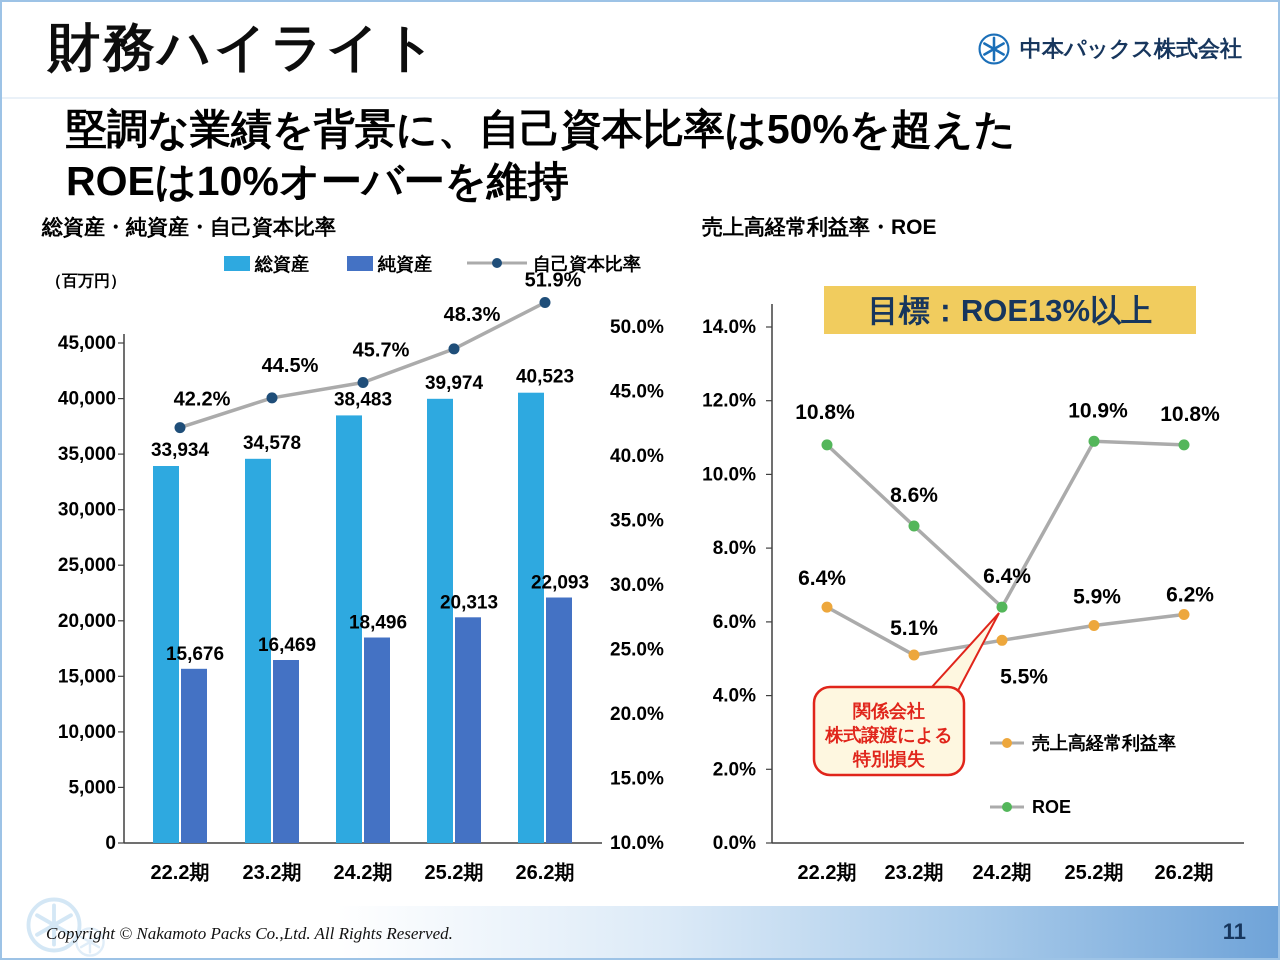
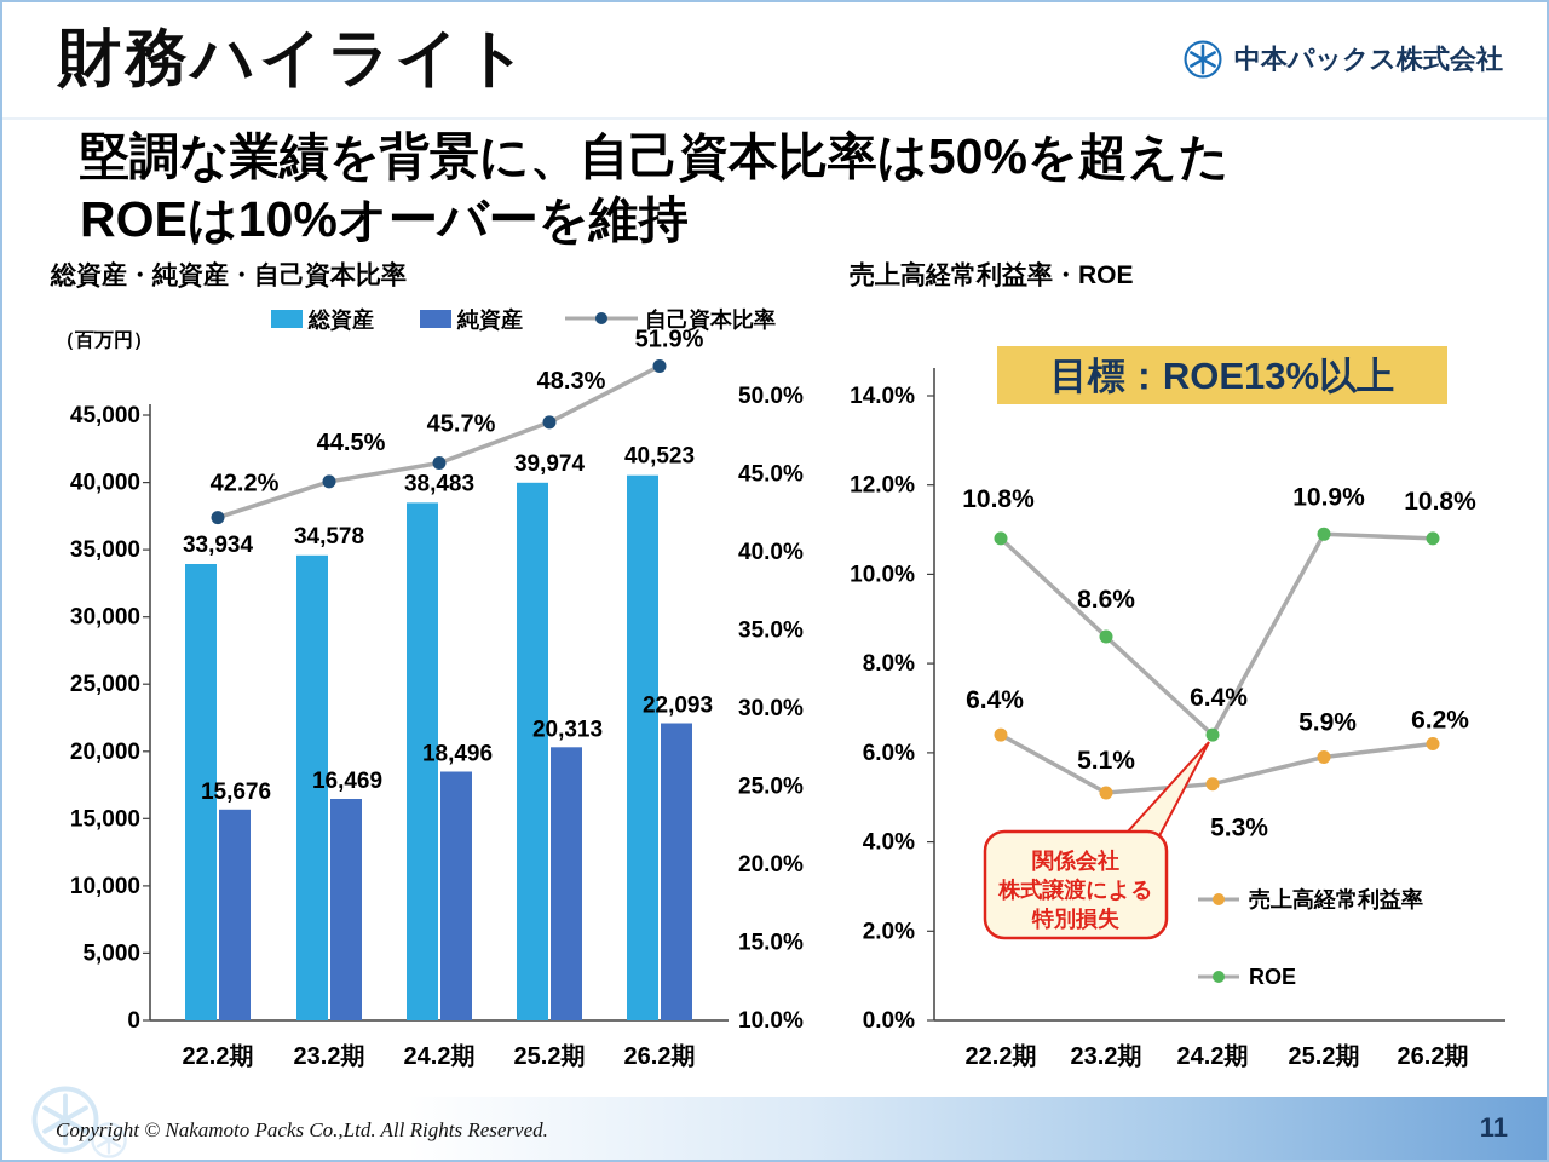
売上高経常利益率・ROE/売上高経常利益率/24.2期: 5.5% -> 5.3%
